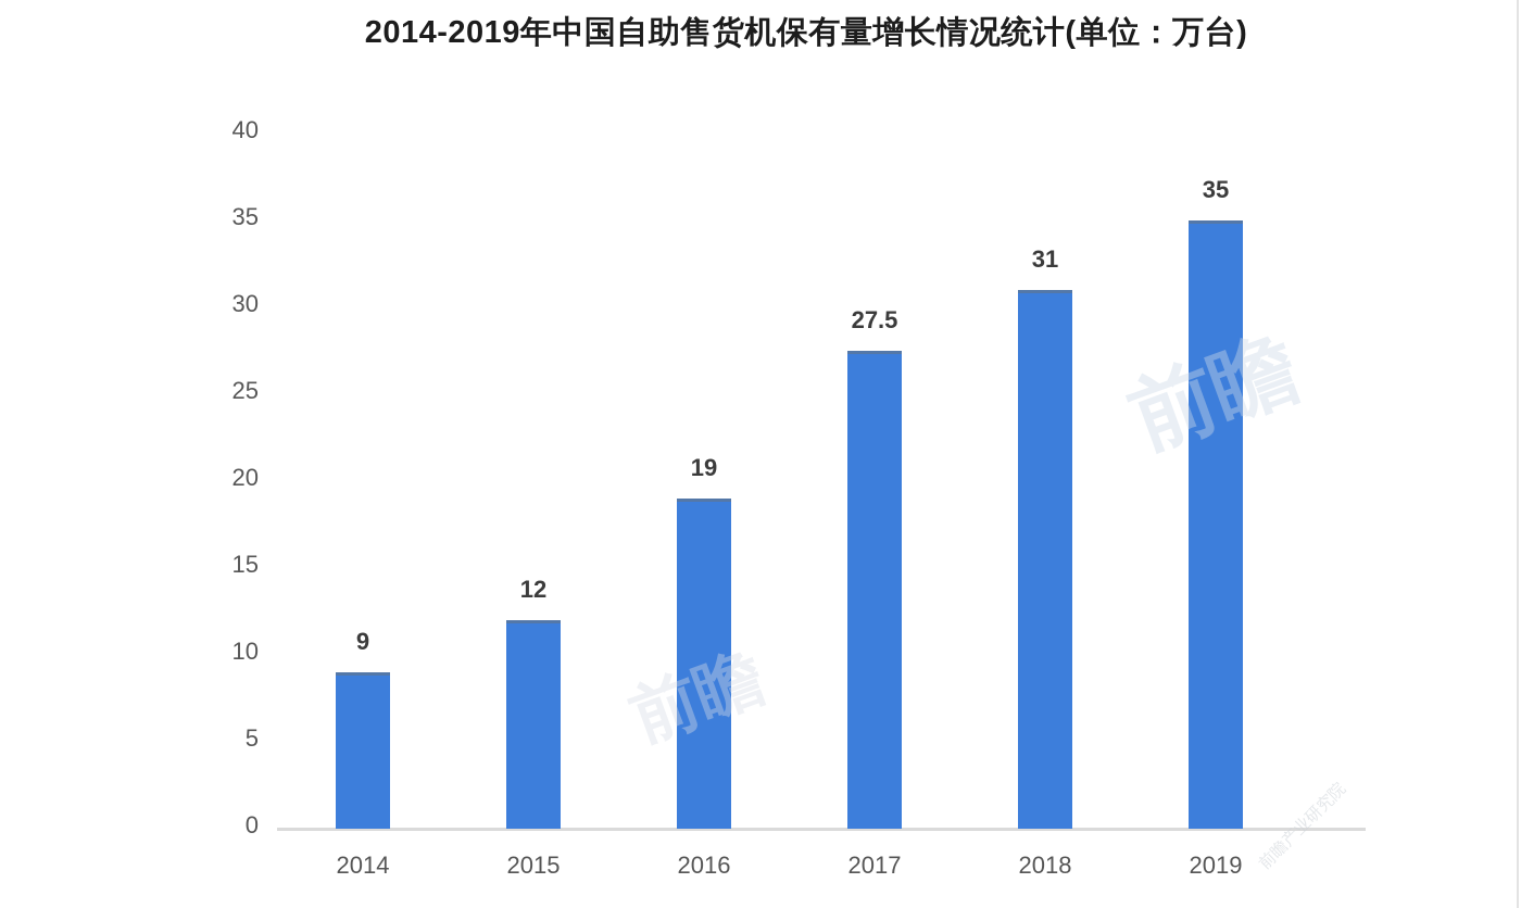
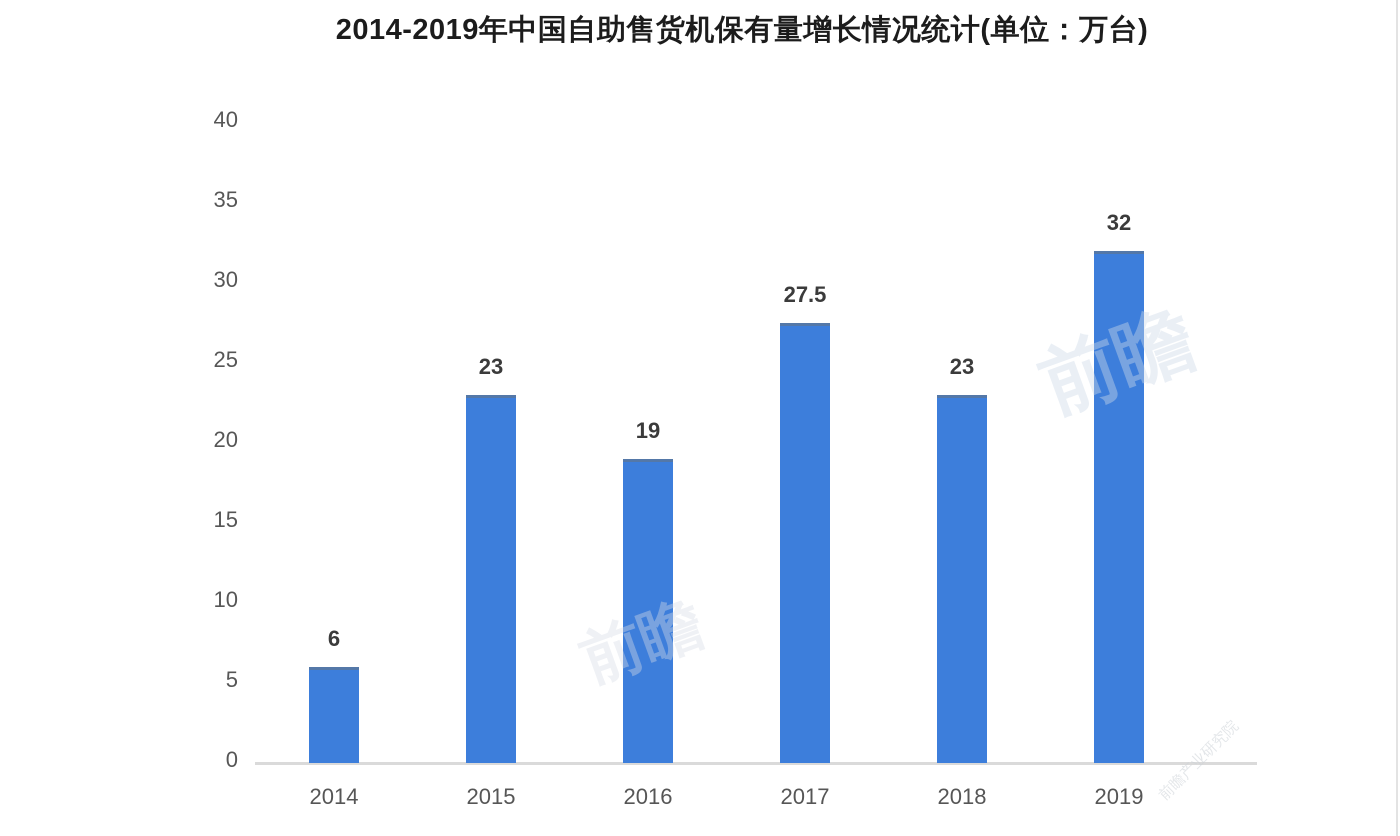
2014: 9 -> 6
2015: 12 -> 23
2018: 31 -> 23
2019: 35 -> 32
